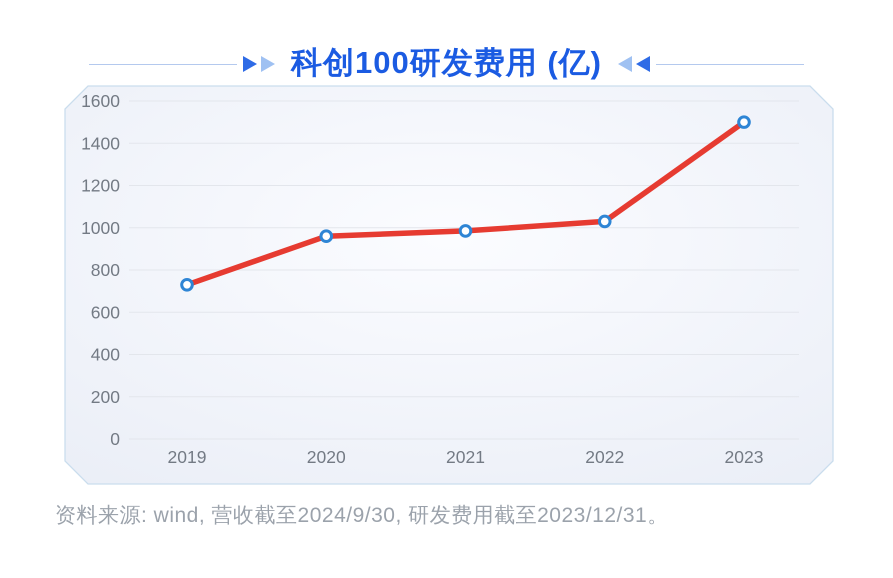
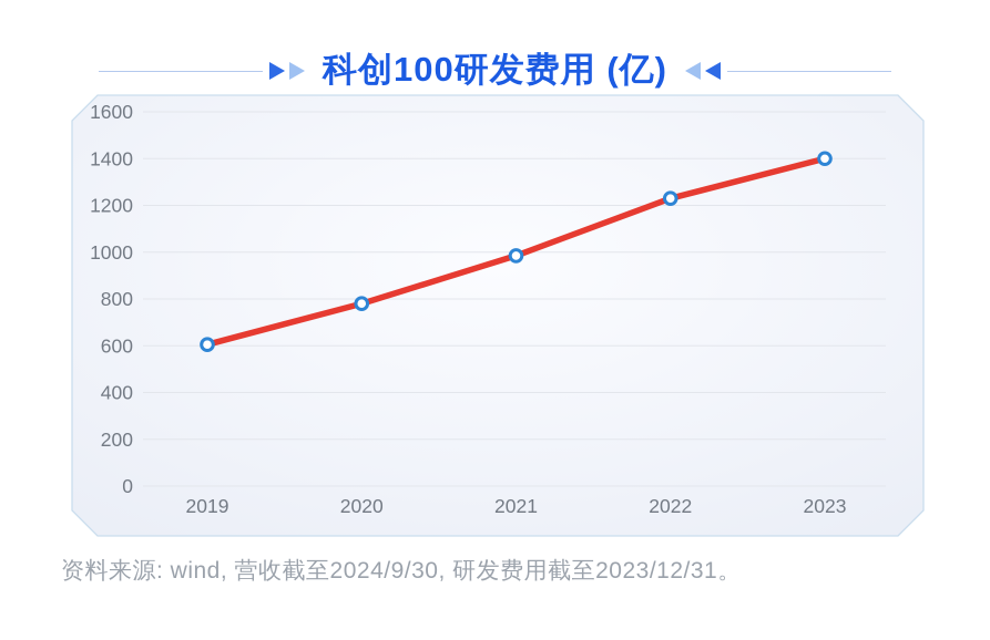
2019: 730 -> 600
2020: 960 -> 780
2022: 1030 -> 1230
2023: 1500 -> 1400
